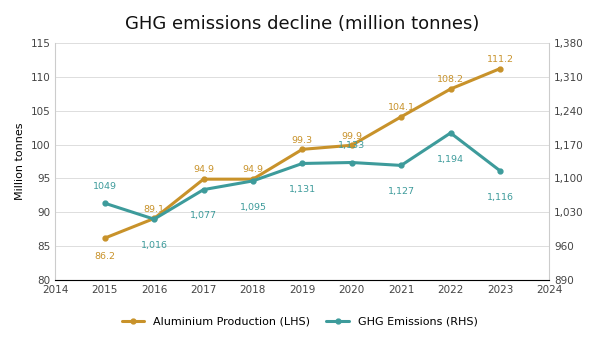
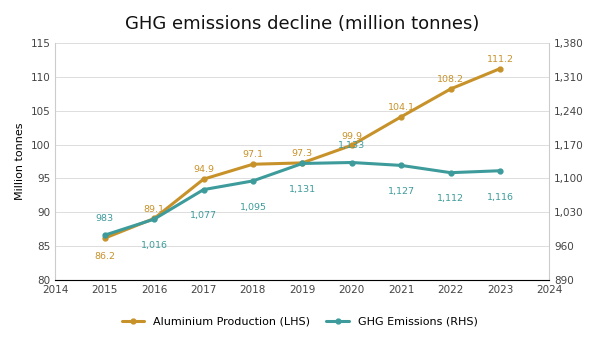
GHG Emissions (RHS)/2015: 1049 -> 983
Aluminium Production (LHS)/2018: 94.9 -> 97.1
Aluminium Production (LHS)/2019: 99.3 -> 97.3
GHG Emissions (RHS)/2022: 1,194 -> 1,112
